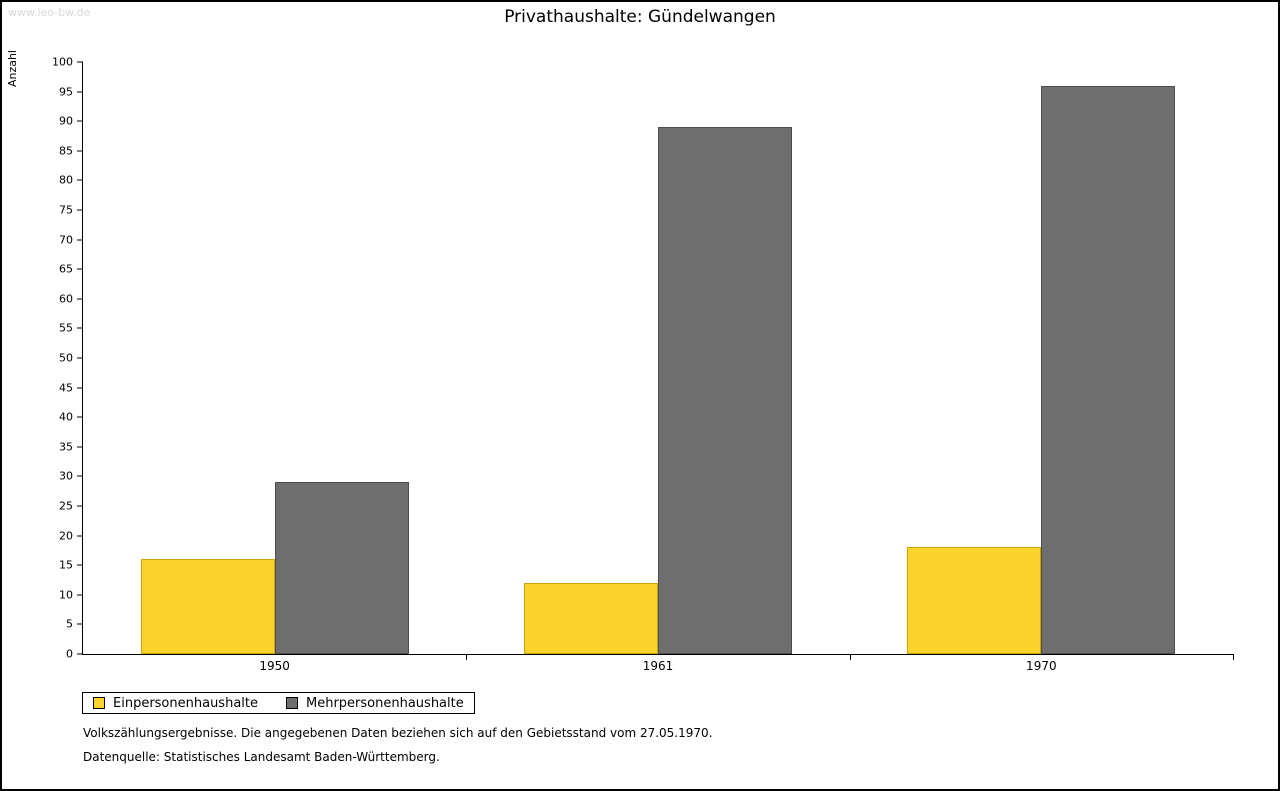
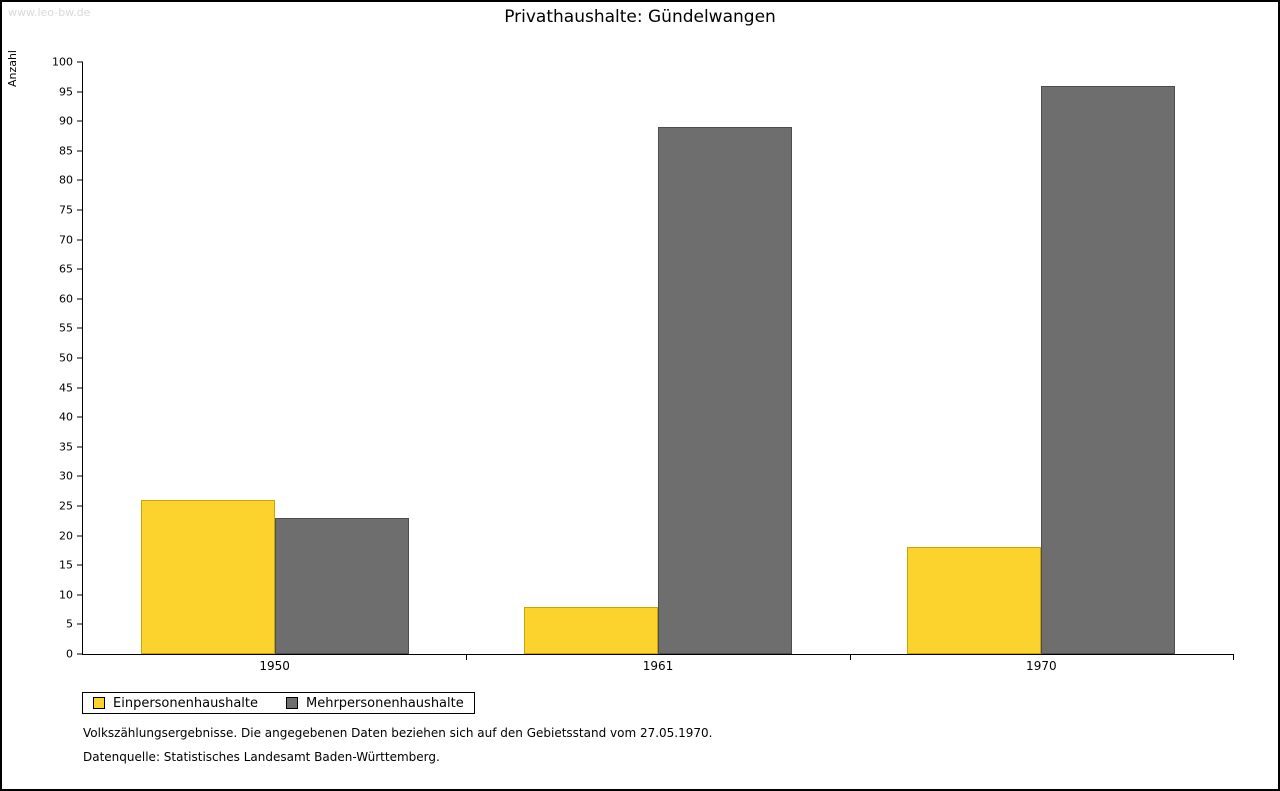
Einpersonenhaushalte/1950: 16 -> 26
Mehrpersonenhaushalte/1950: 29 -> 23
Einpersonenhaushalte/1961: 12 -> 8
